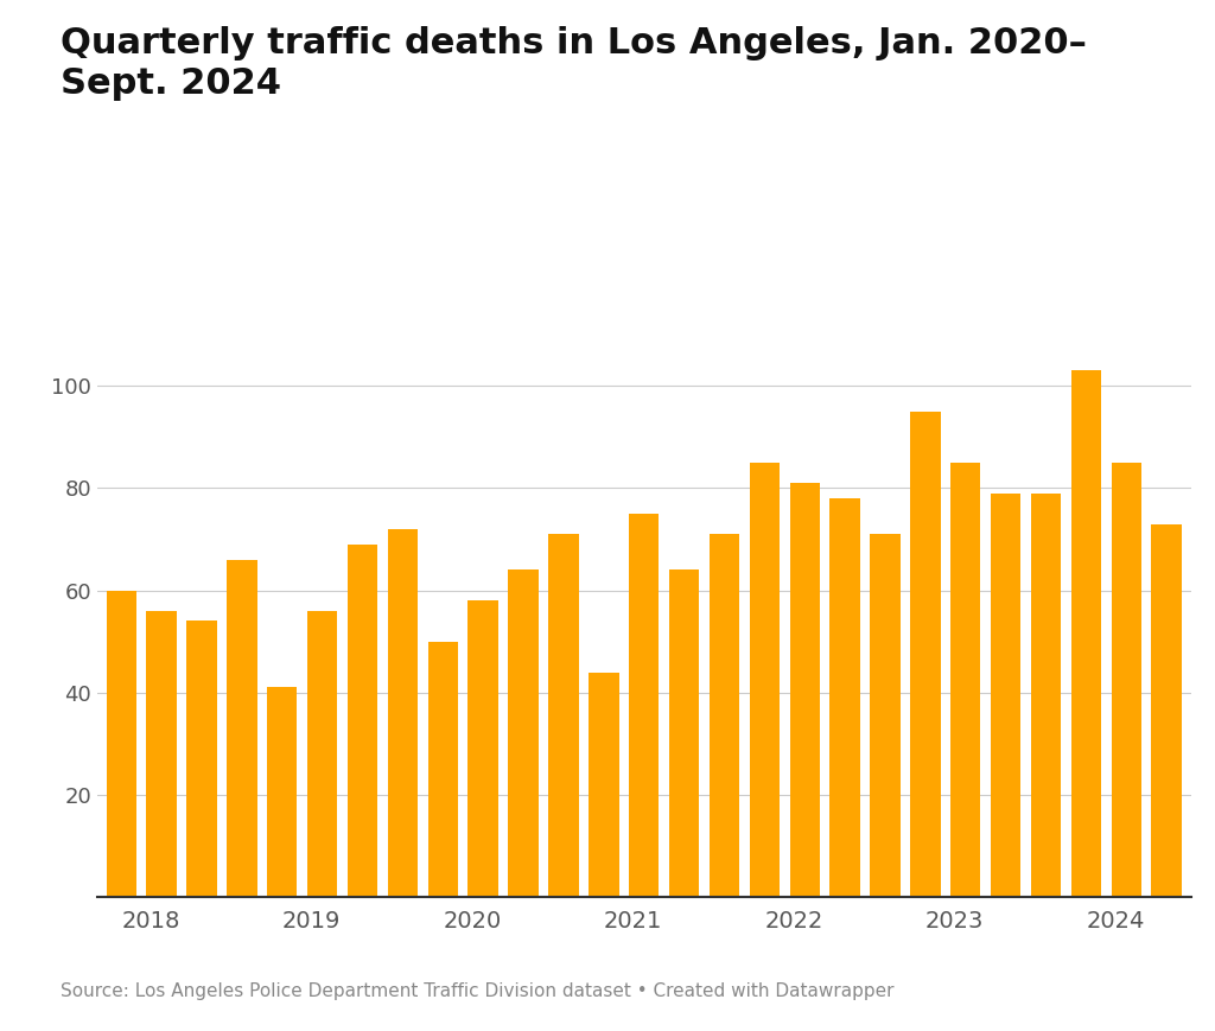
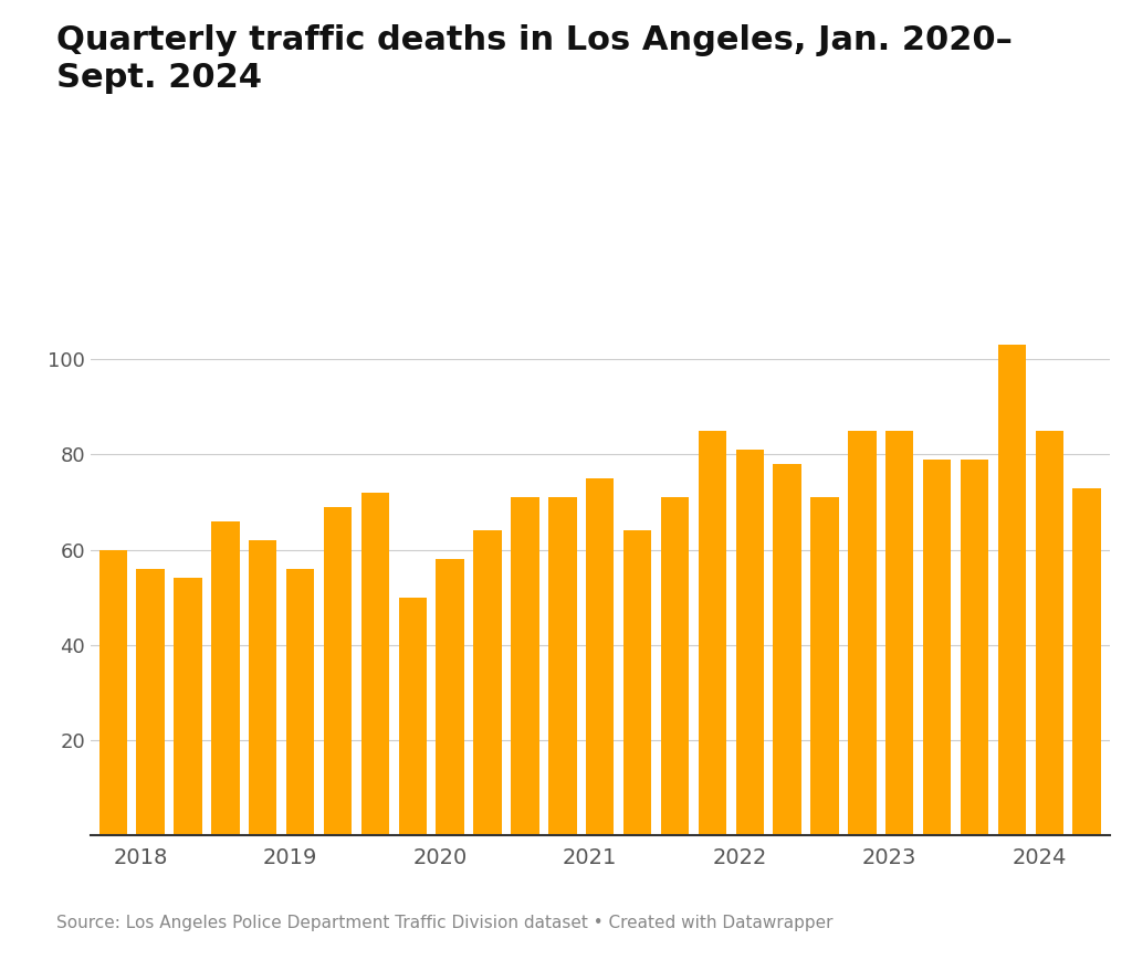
2019: 41 -> 62
2021: 44 -> 71
2023: 95 -> 85
